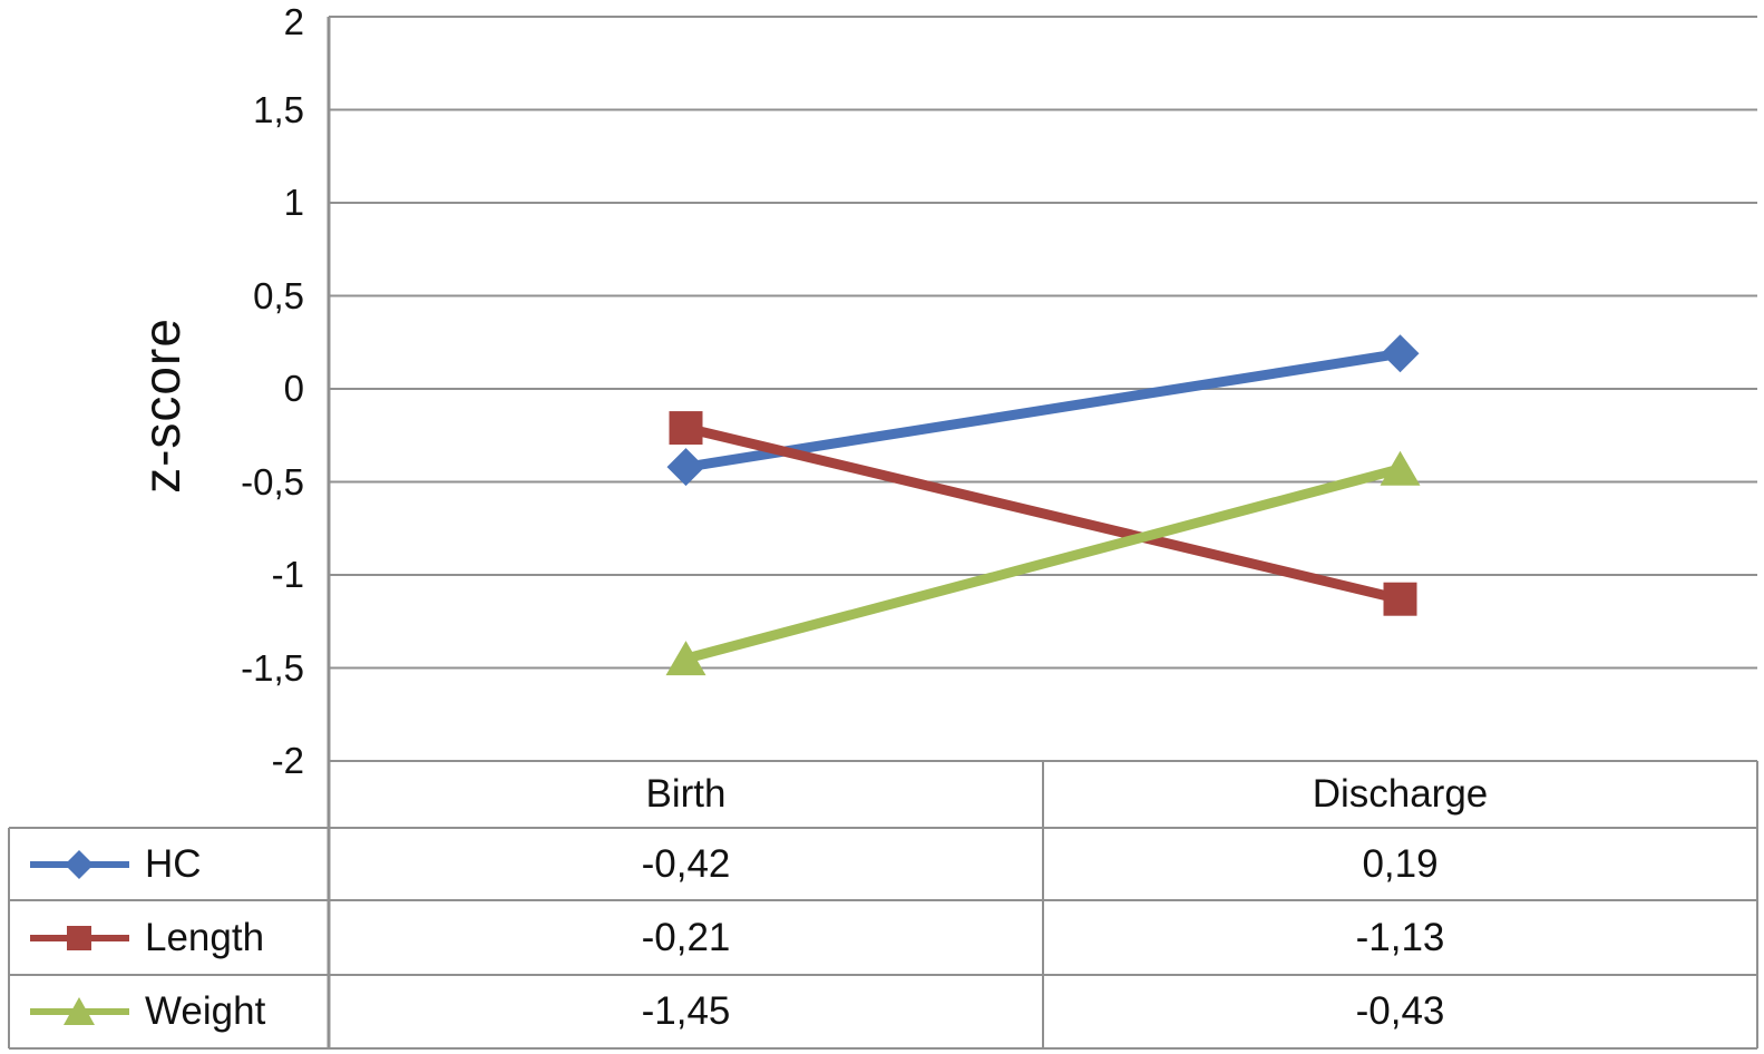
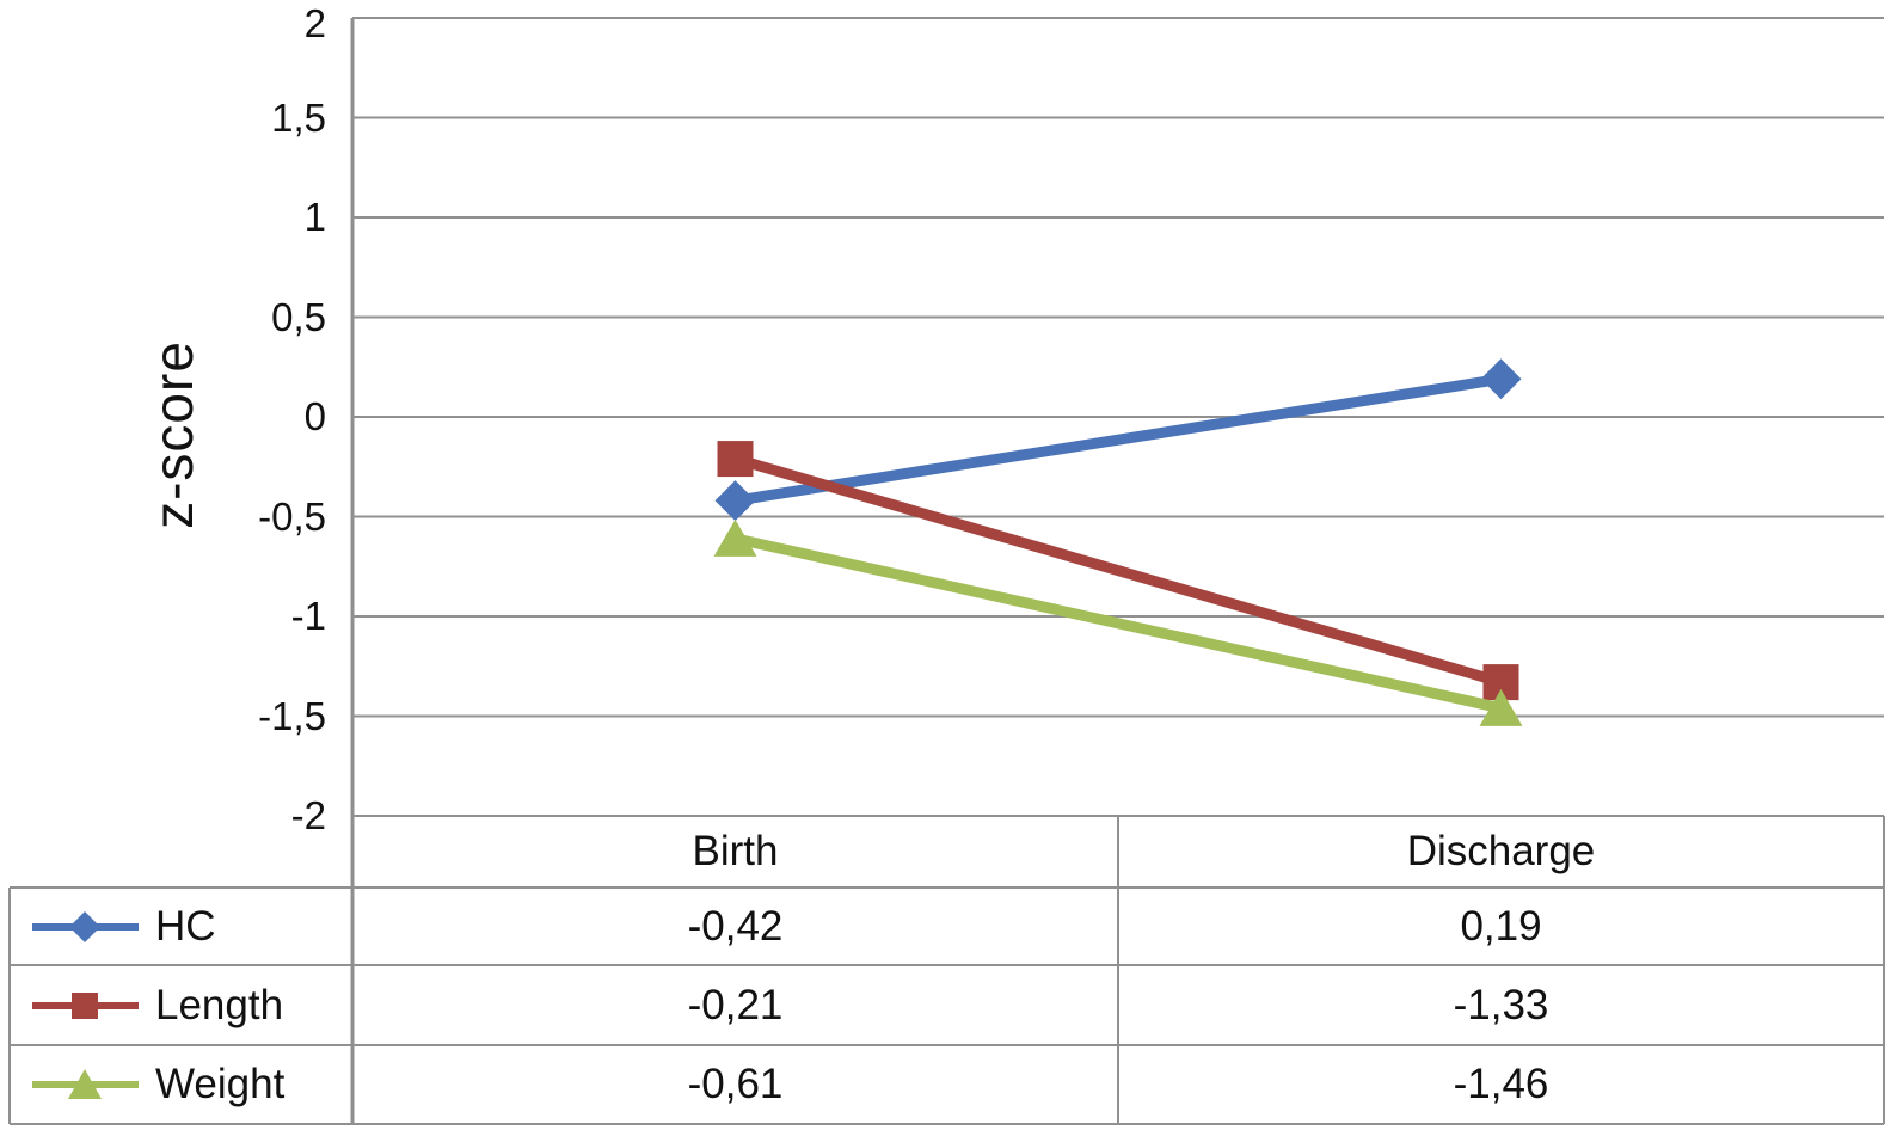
Weight/Birth: -1,45 -> -0,61
Length/Discharge: -1,13 -> -1,33
Weight/Discharge: -0,43 -> -1,46
